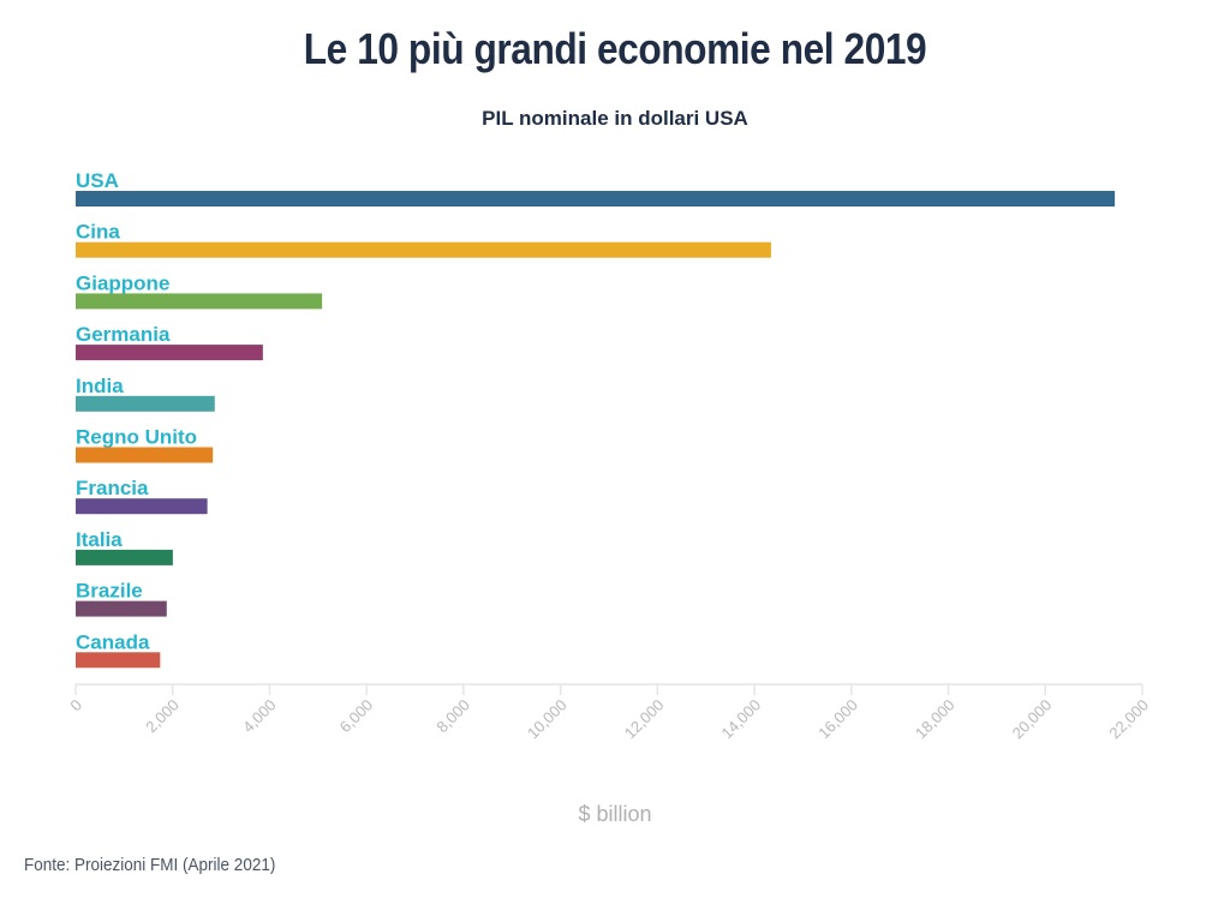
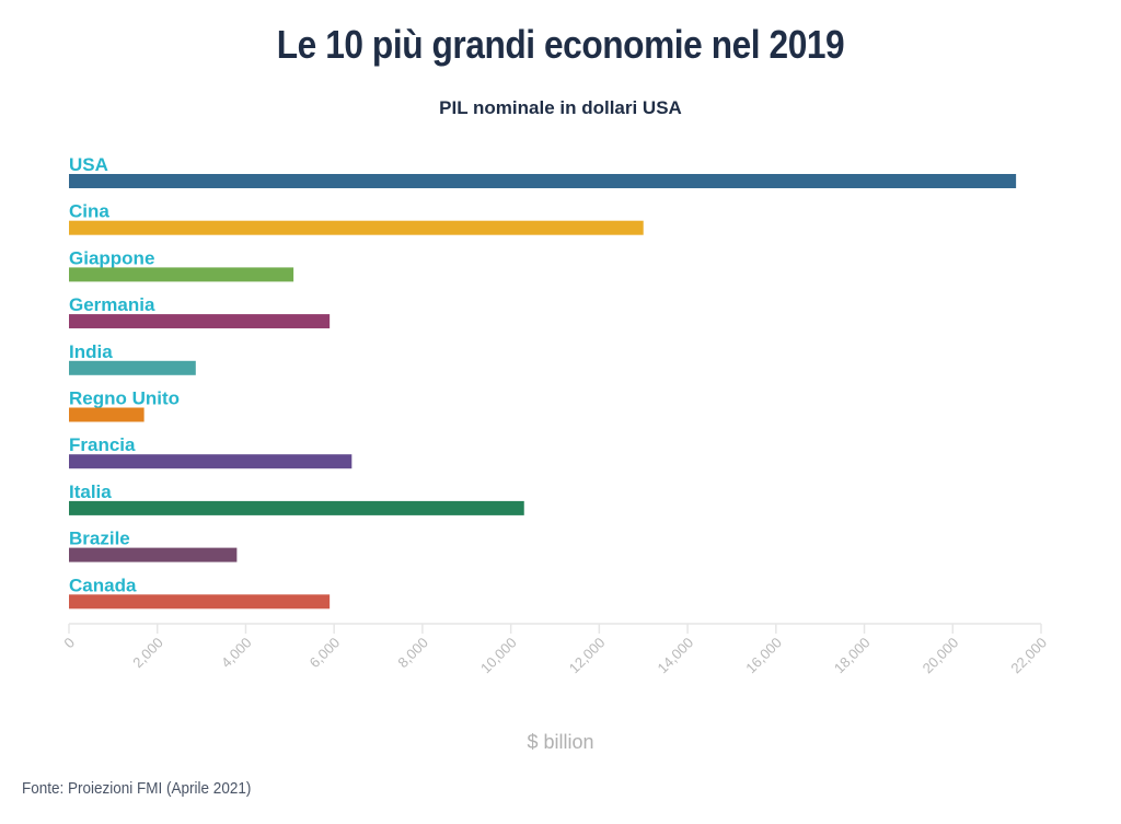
Cina: 14300 -> 13000
Germania: 3900 -> 5900
Regno Unito: 2800 -> 1700
Francia: 2700 -> 6400
Italia: 2000 -> 10300
Brazile: 1900 -> 3800
Canada: 1700 -> 5900
